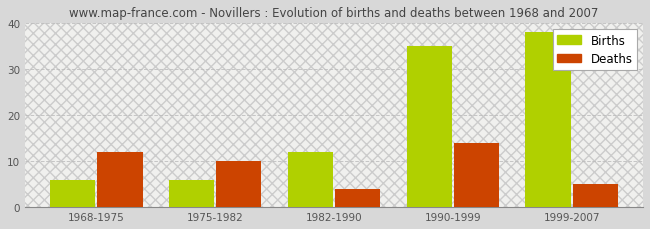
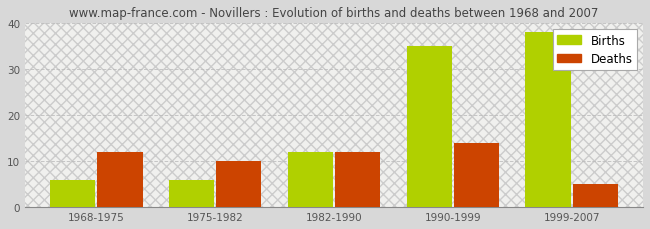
Deaths/1982-1990: 4 -> 12
